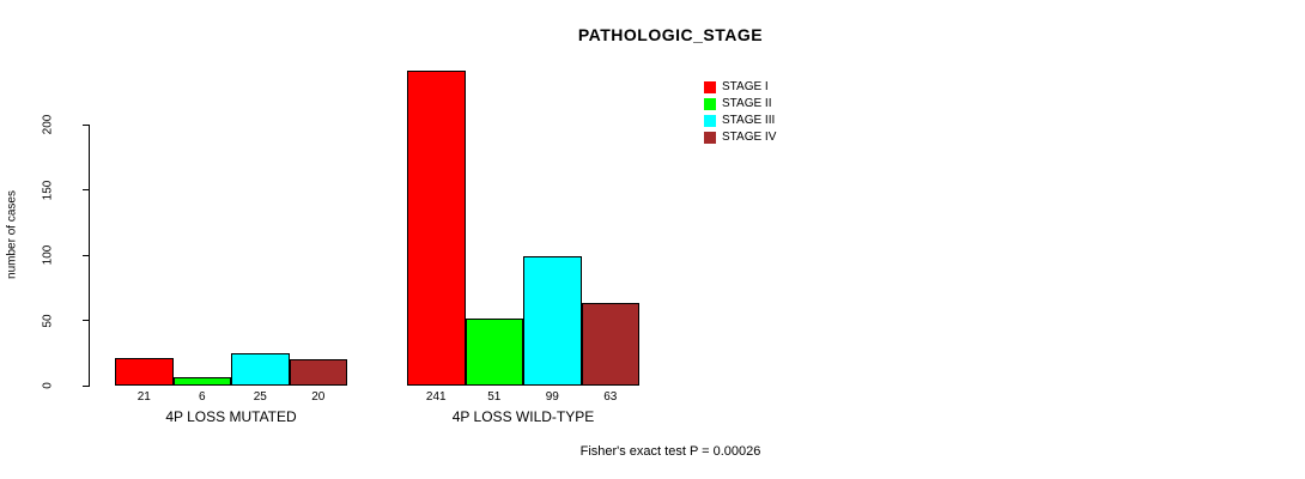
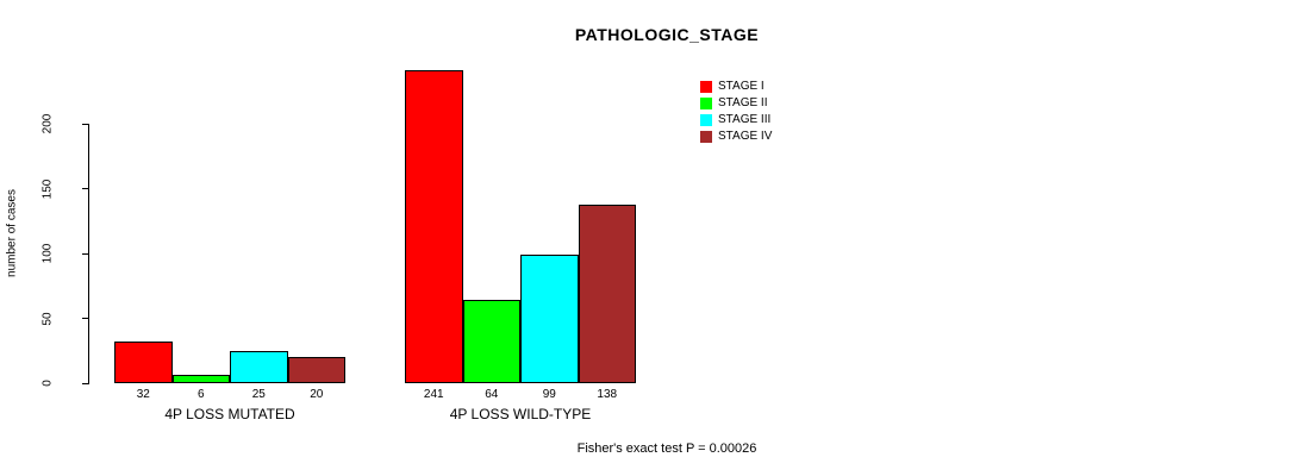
STAGE I/4P LOSS MUTATED: 21 -> 32
STAGE II/4P LOSS WILD-TYPE: 51 -> 64
STAGE IV/4P LOSS WILD-TYPE: 63 -> 138
